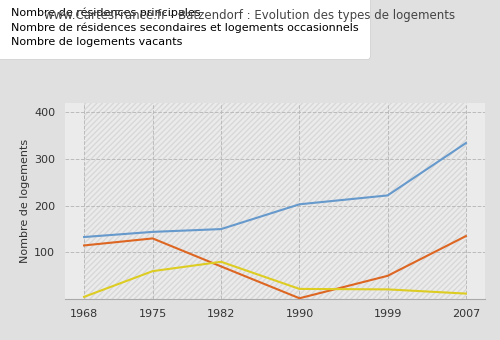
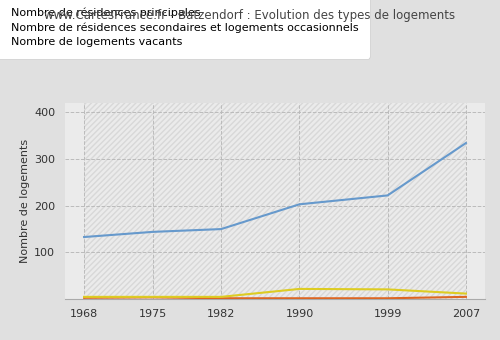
Nombre de résidences secondaires et logements occasionnels/1968: 115 -> 3
Nombre de résidences secondaires et logements occasionnels/1975: 130 -> 4
Nombre de logements vacants/1975: 60 -> 5
Nombre de résidences secondaires et logements occasionnels/1982: 70 -> 2
Nombre de logements vacants/1982: 80 -> 5
Nombre de résidences secondaires et logements occasionnels/1999: 50 -> 2
Nombre de résidences secondaires et logements occasionnels/2007: 135 -> 5
